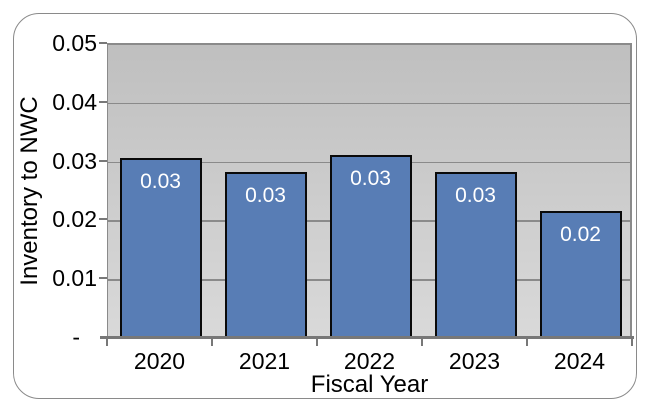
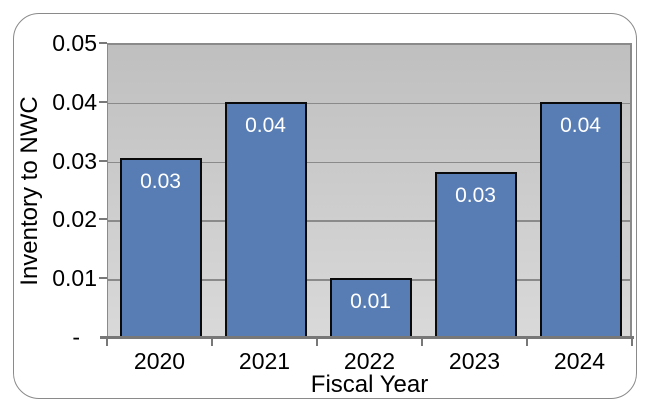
2021: 0.03 -> 0.04
2022: 0.03 -> 0.01
2024: 0.02 -> 0.04
